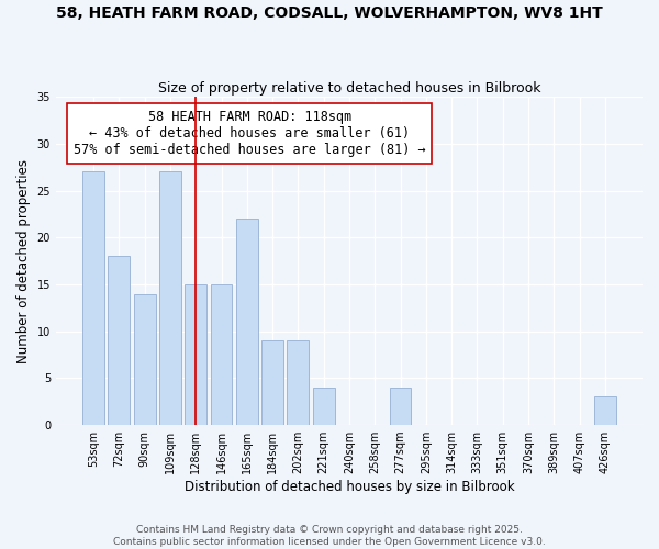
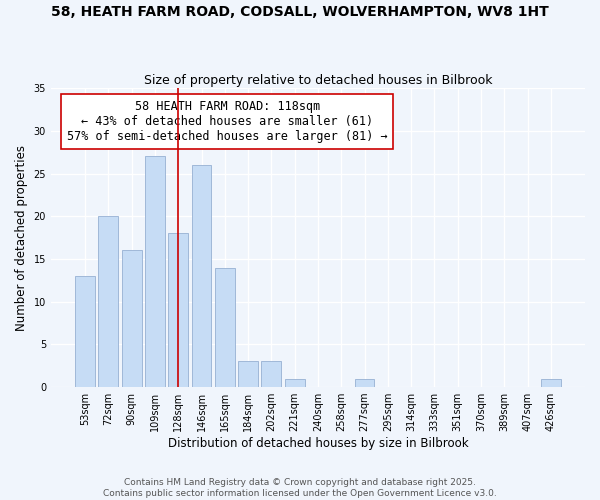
53sqm: 27 -> 13
72sqm: 18 -> 20
90sqm: 14 -> 16
128sqm: 15 -> 18
146sqm: 15 -> 26
165sqm: 22 -> 14
184sqm: 9 -> 3
202sqm: 9 -> 3
221sqm: 4 -> 1
277sqm: 4 -> 1
426sqm: 3 -> 1
